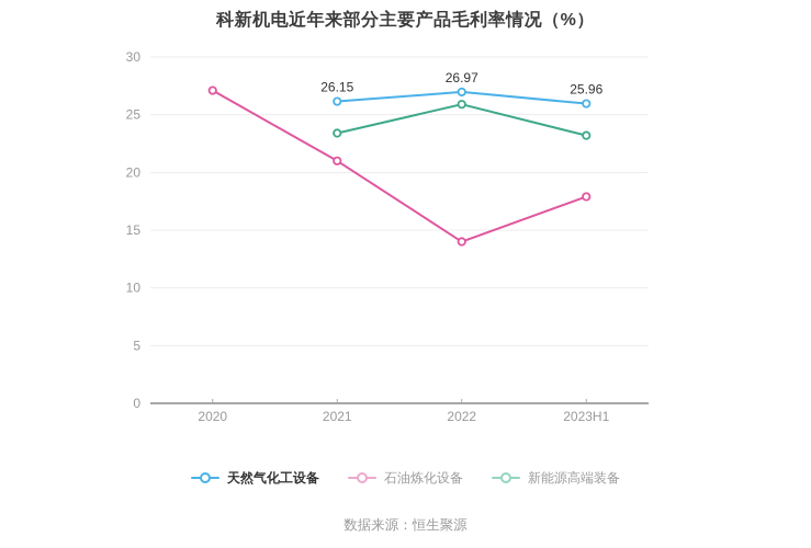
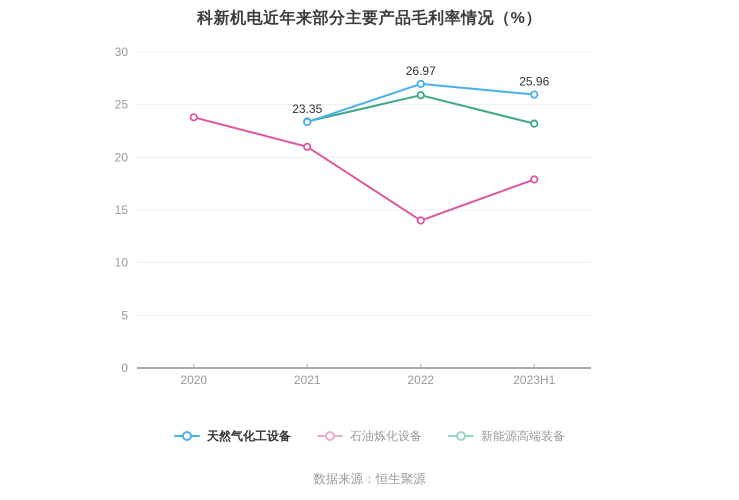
石油炼化设备/2020: 27.1 -> 23.8
天然气化工设备/2021: 26.15 -> 23.35
